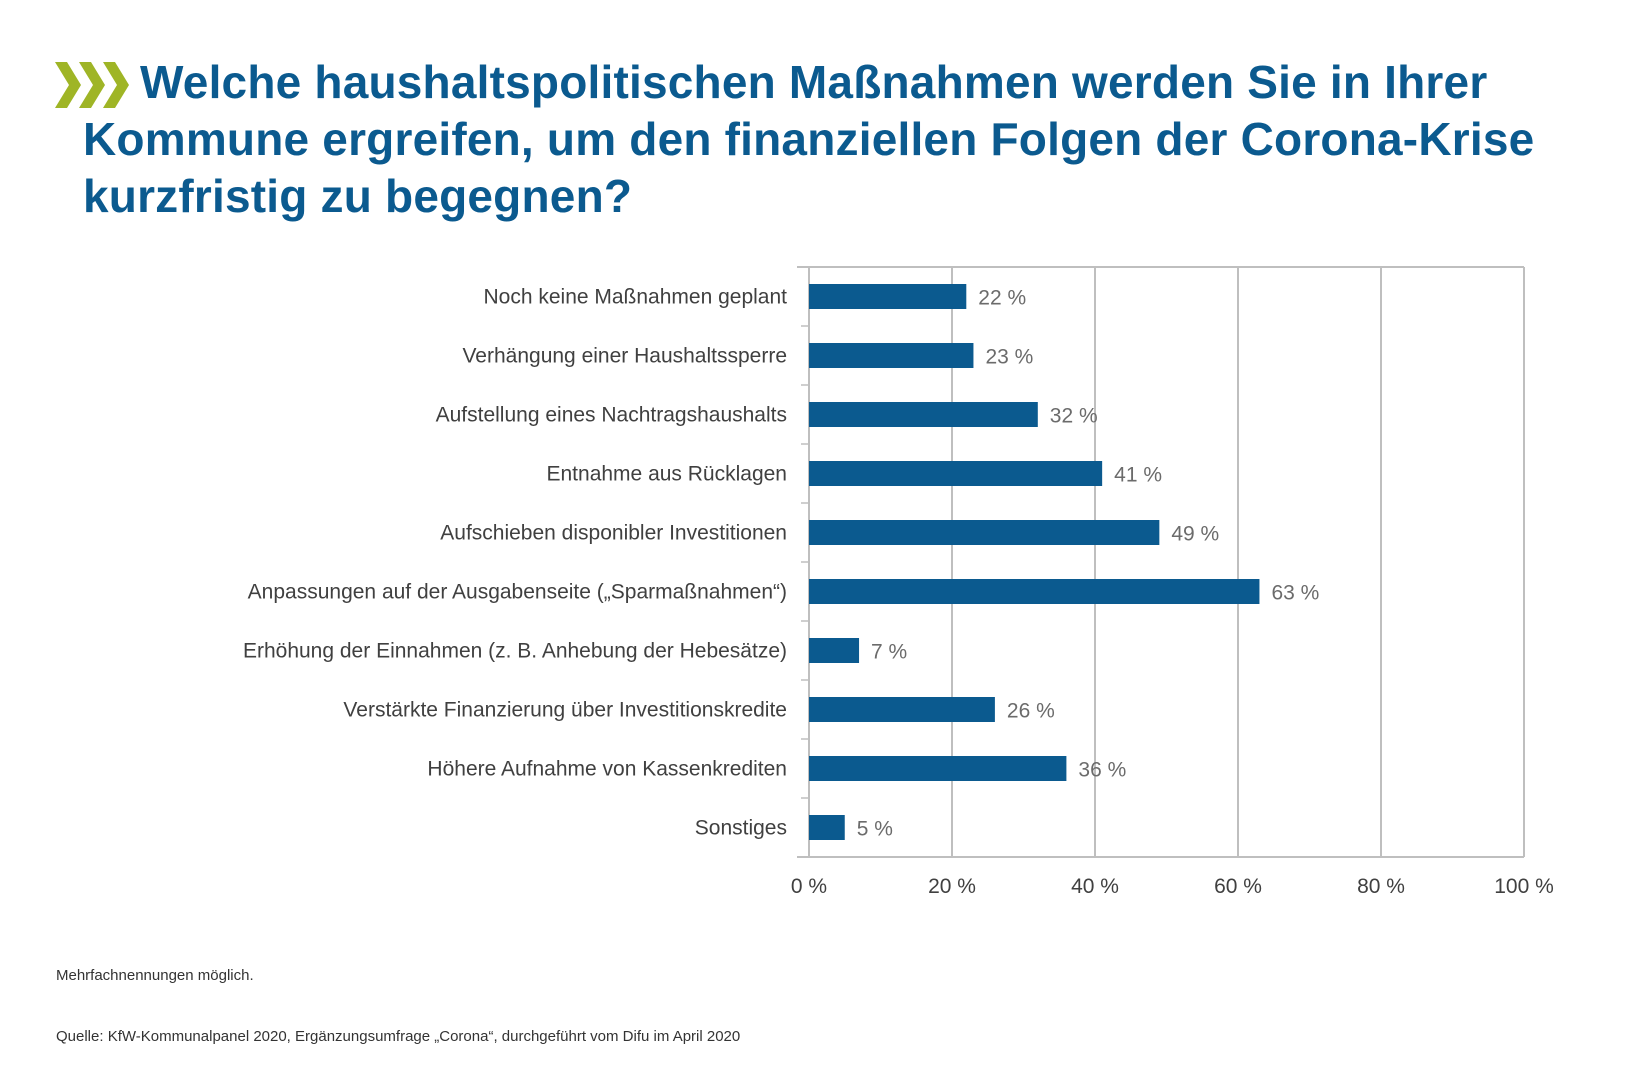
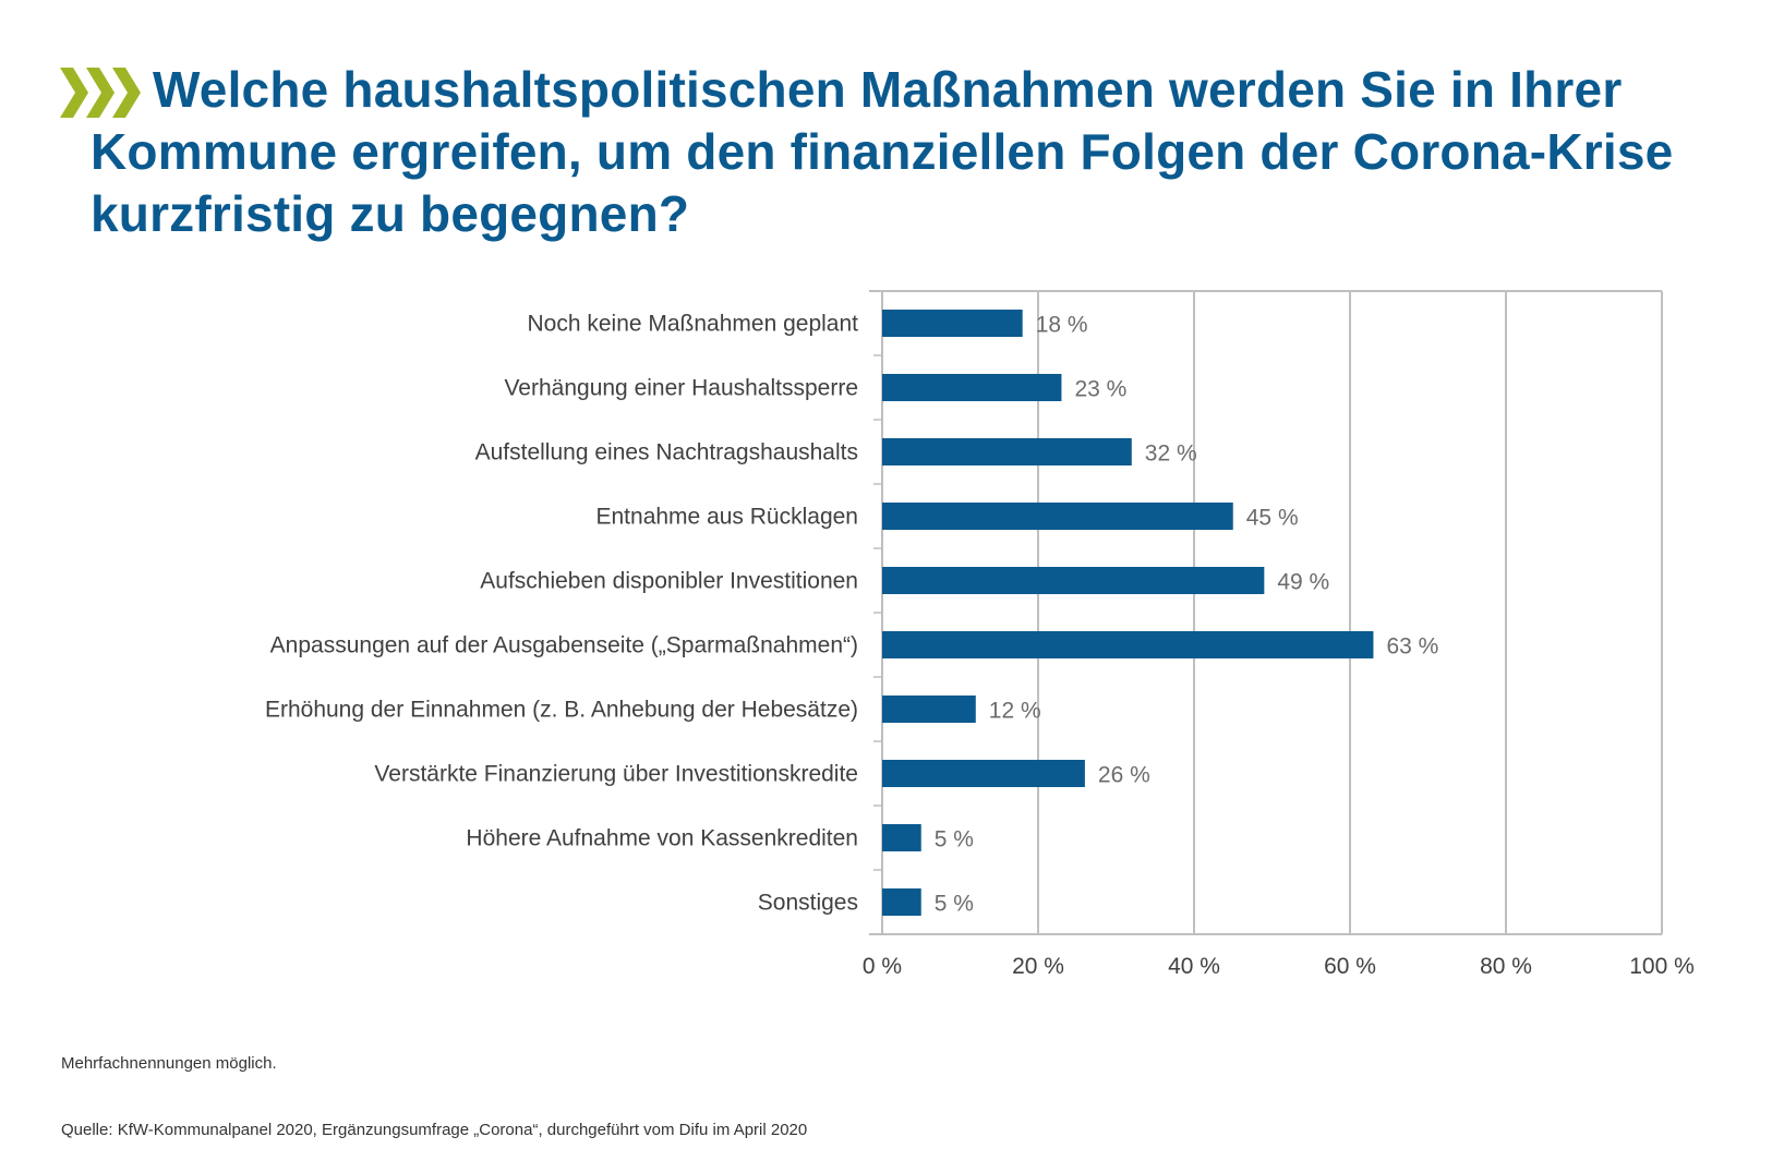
Noch keine Maßnahmen geplant: 22 -> 18
Entnahme aus Rücklagen: 41 -> 45
Erhöhung der Einnahmen (z. B. Anhebung der Hebesätze): 7 -> 12
Höhere Aufnahme von Kassenkrediten: 36 -> 5
